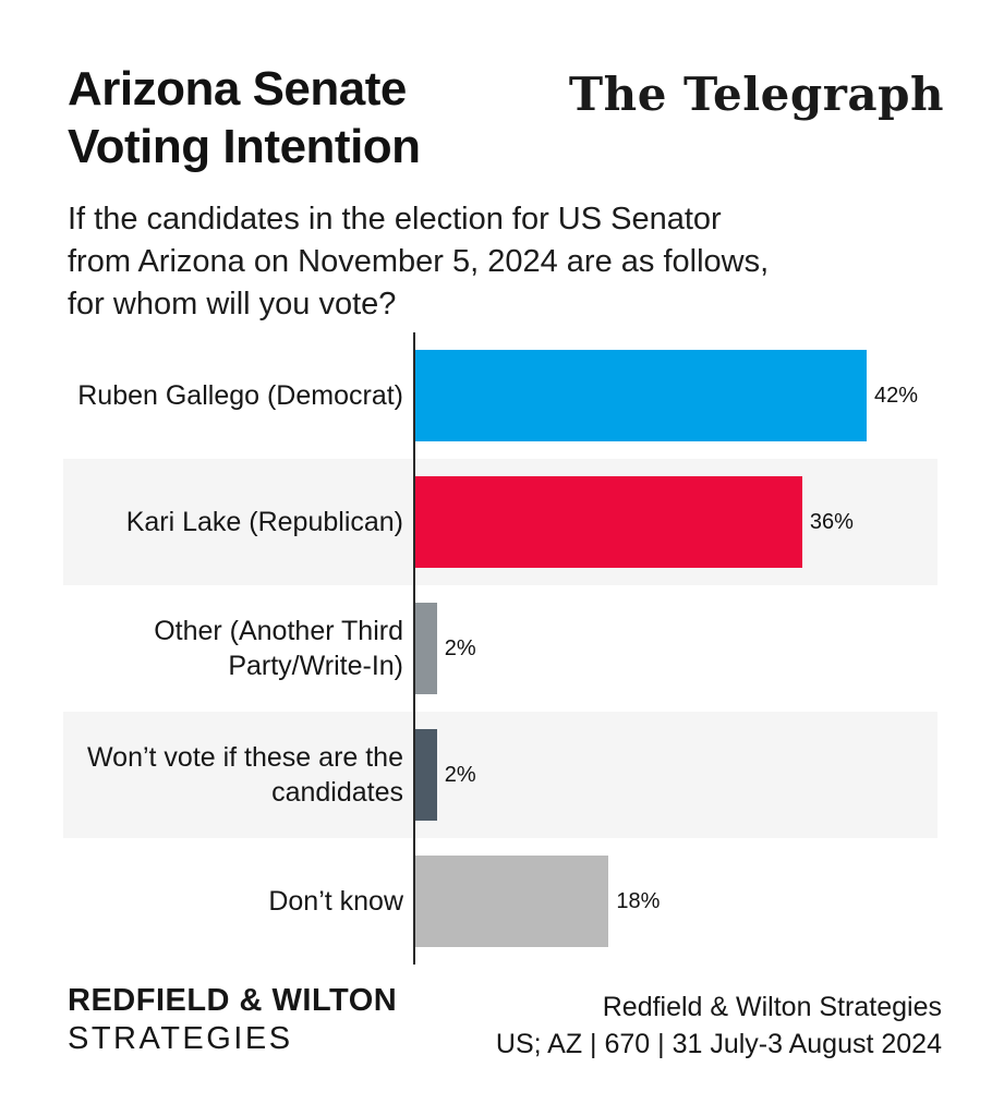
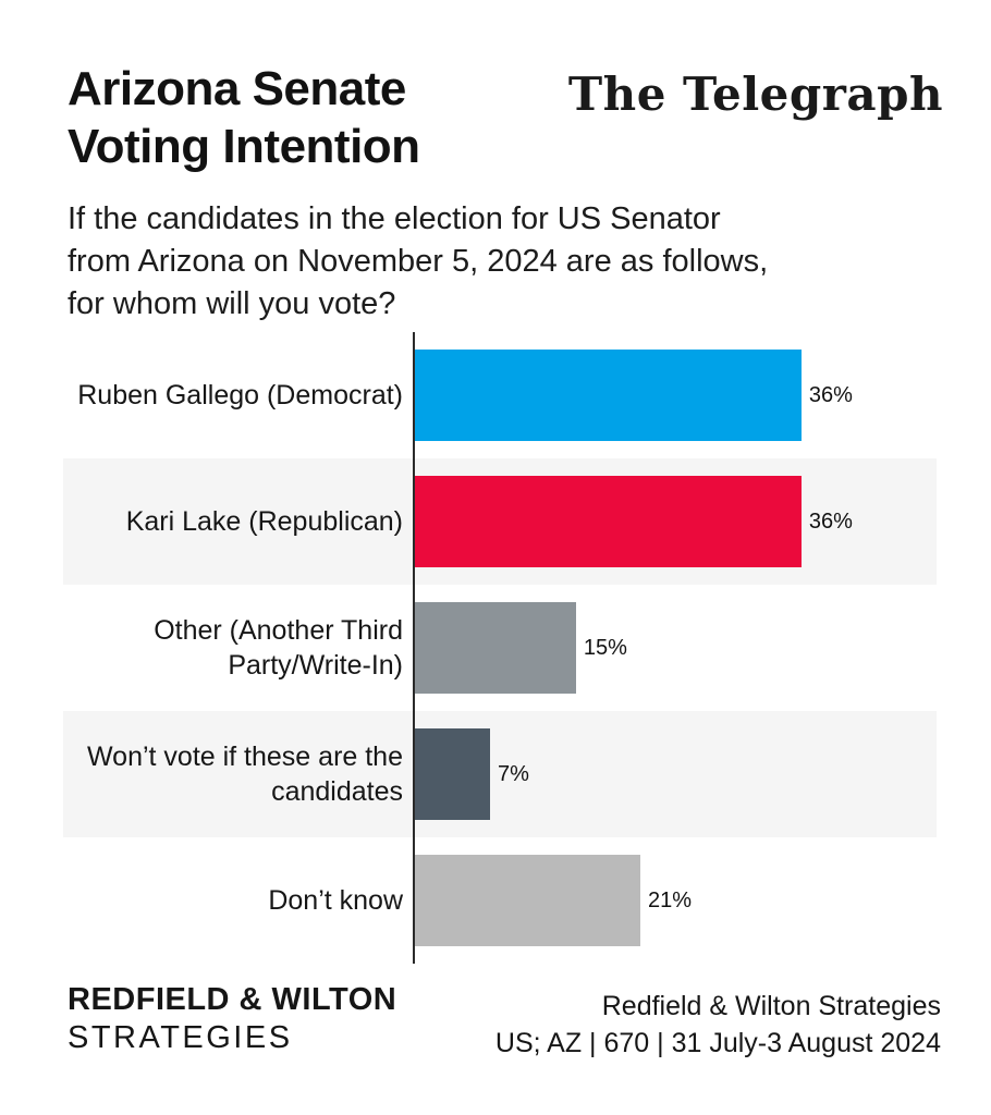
Ruben Gallego (Democrat): 42% -> 36%
Other (Another Third Party/Write-In): 2% -> 15%
Won’t vote if these are the candidates: 2% -> 7%
Don’t know: 18% -> 21%
